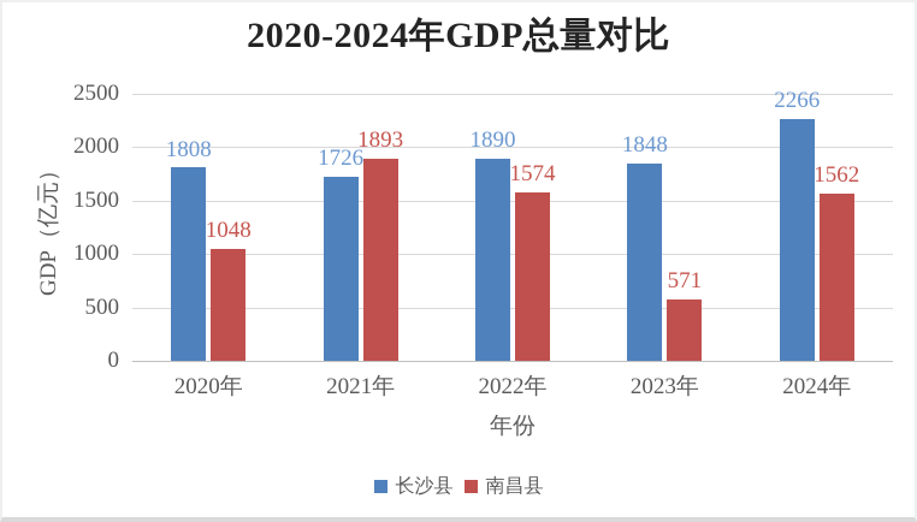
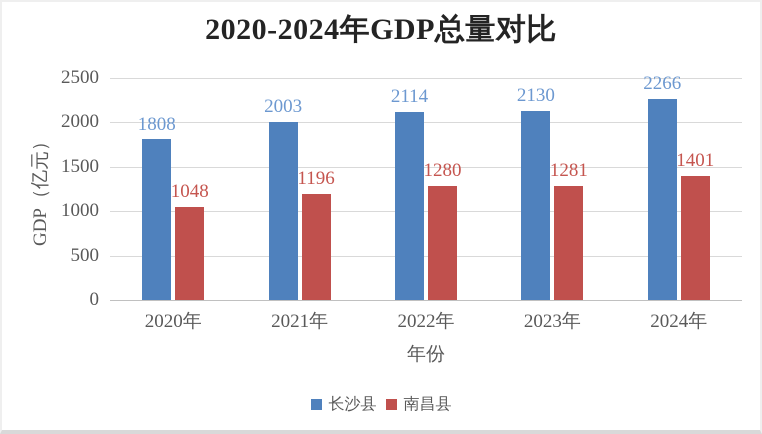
长沙县/2021年: 1726 -> 2003
南昌县/2021年: 1893 -> 1196
长沙县/2022年: 1890 -> 2114
南昌县/2022年: 1574 -> 1280
长沙县/2023年: 1848 -> 2130
南昌县/2023年: 571 -> 1281
南昌县/2024年: 1562 -> 1401
